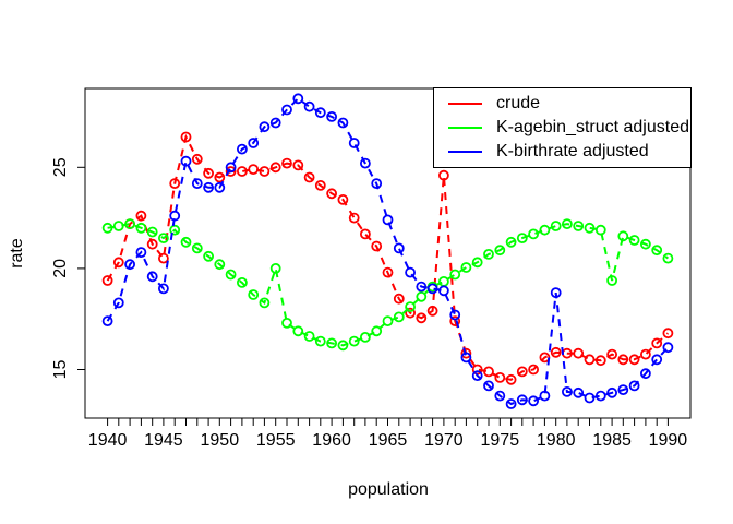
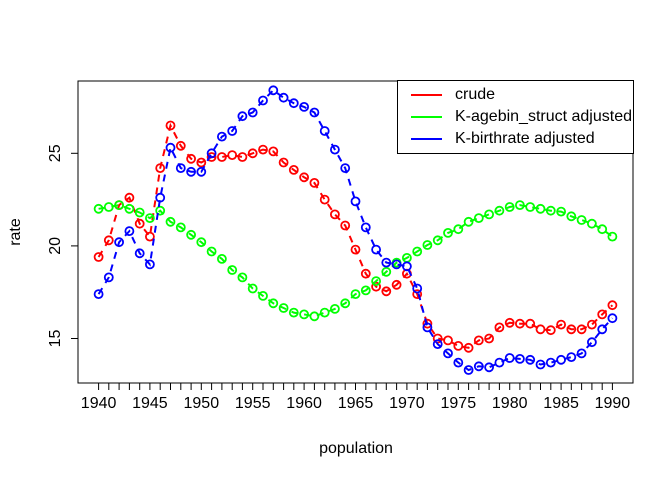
K-agebin_struct adjusted/1955: 20.0 -> 17.7
crude/1970: 24.6 -> 18.5
K-birthrate adjusted/1980: 18.8 -> 13.9
K-agebin_struct adjusted/1985: 19.4 -> 21.9
